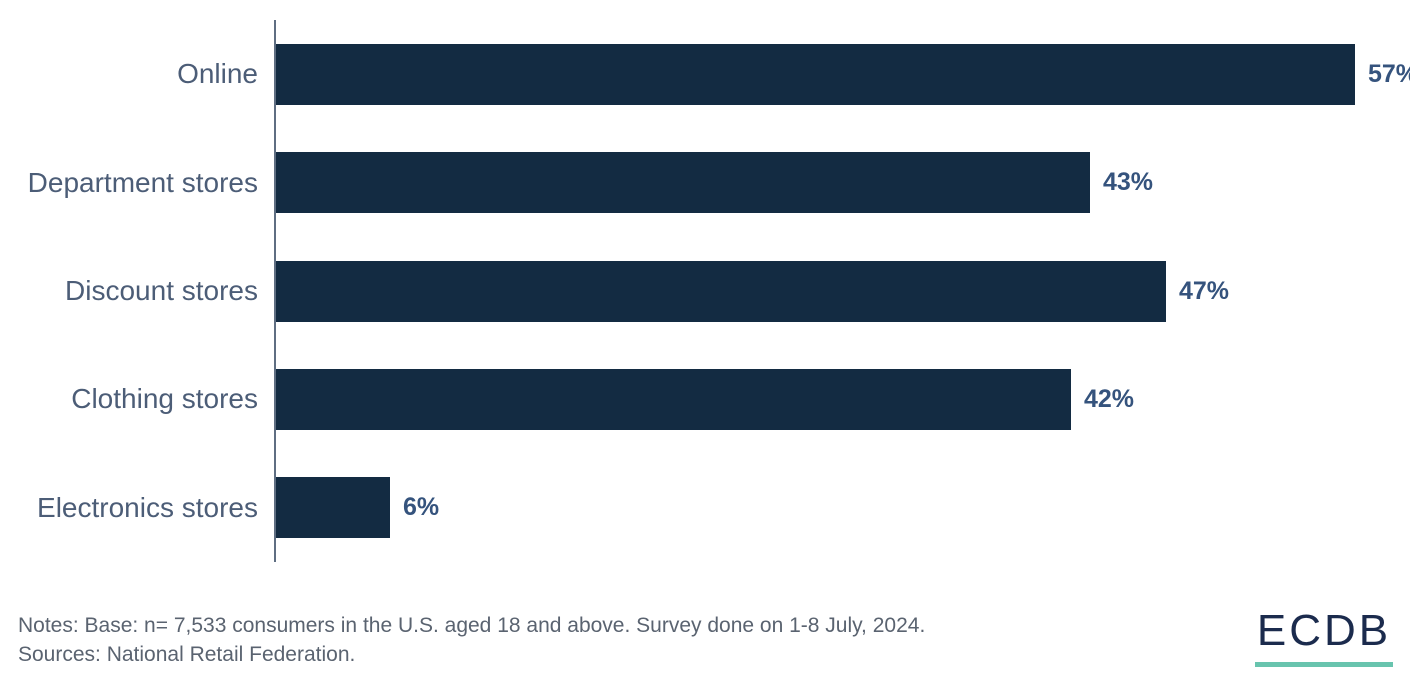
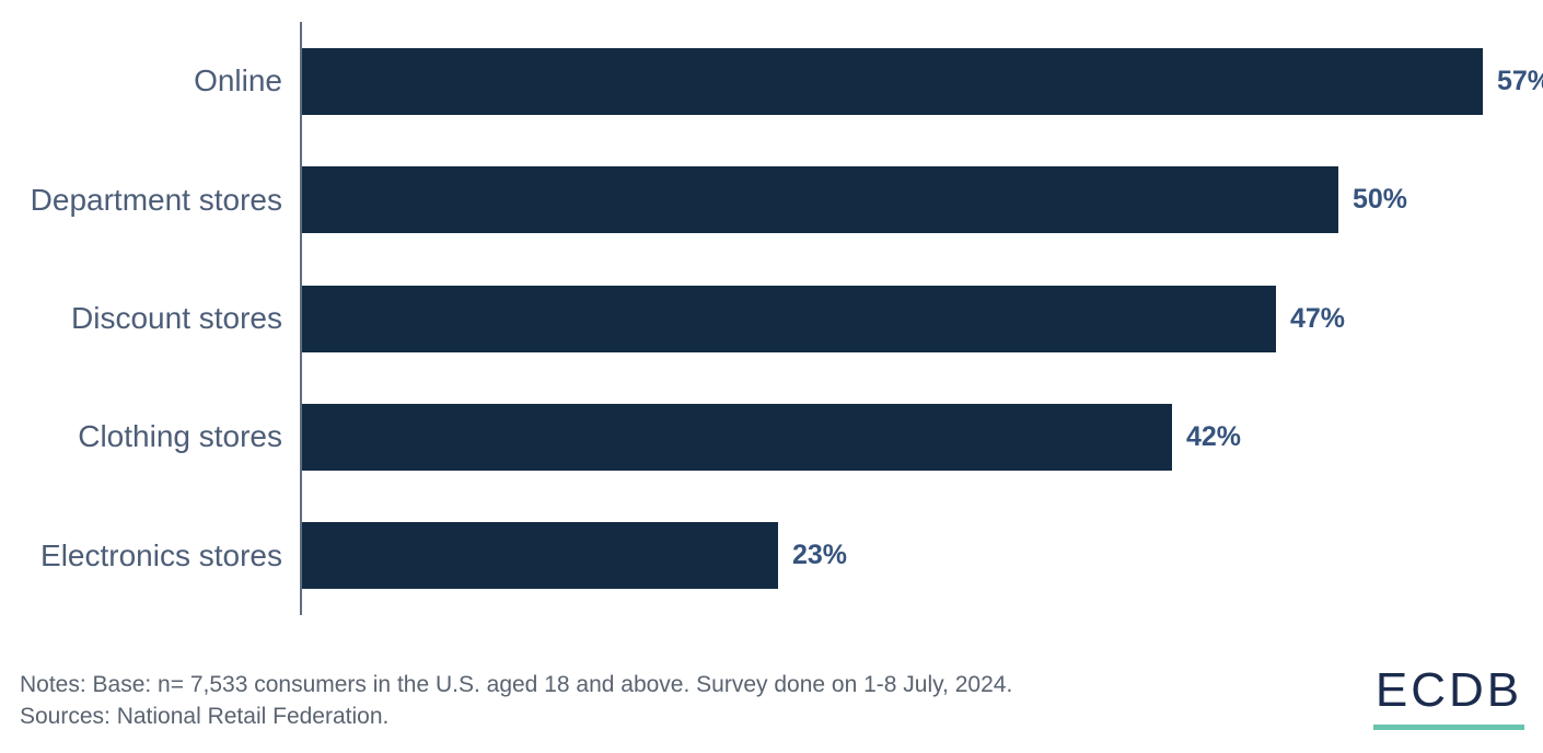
Department stores: 43% -> 50%
Electronics stores: 6% -> 23%
